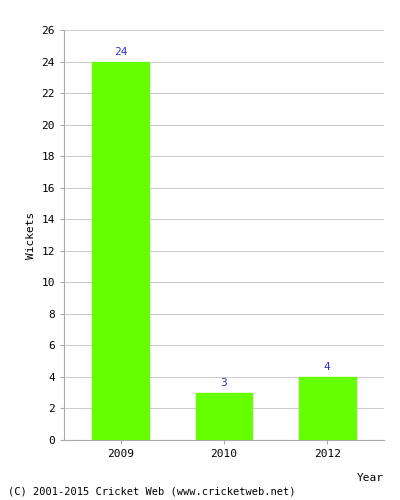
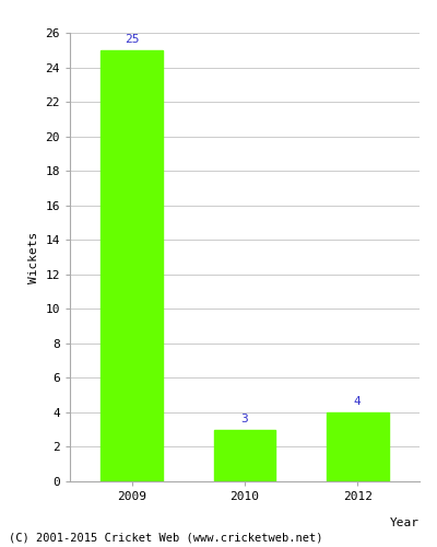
2009: 24 -> 25
